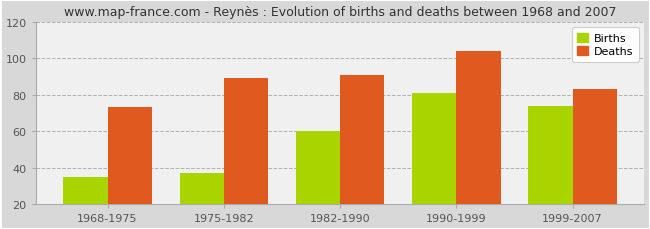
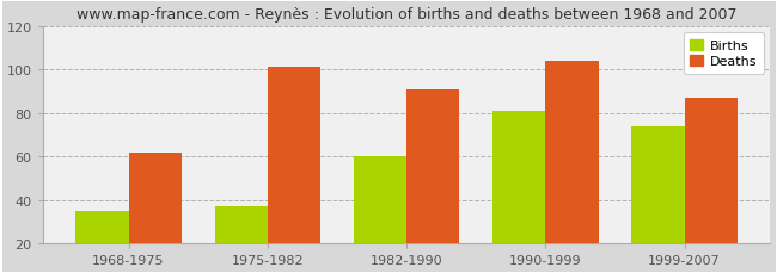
Deaths/1968-1975: 73 -> 62
Deaths/1975-1982: 89 -> 101
Deaths/1999-2007: 83 -> 87
